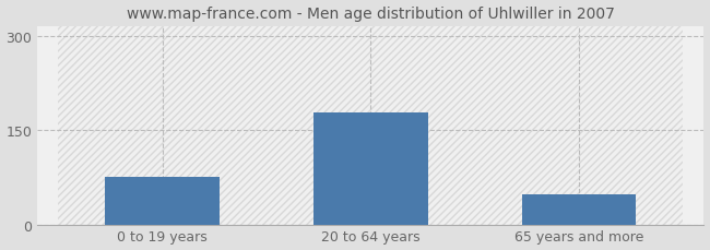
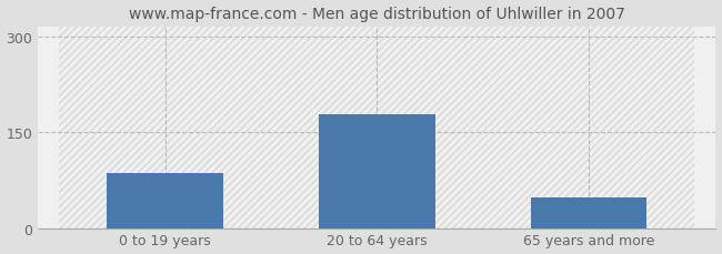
0 to 19 years: 75 -> 86
